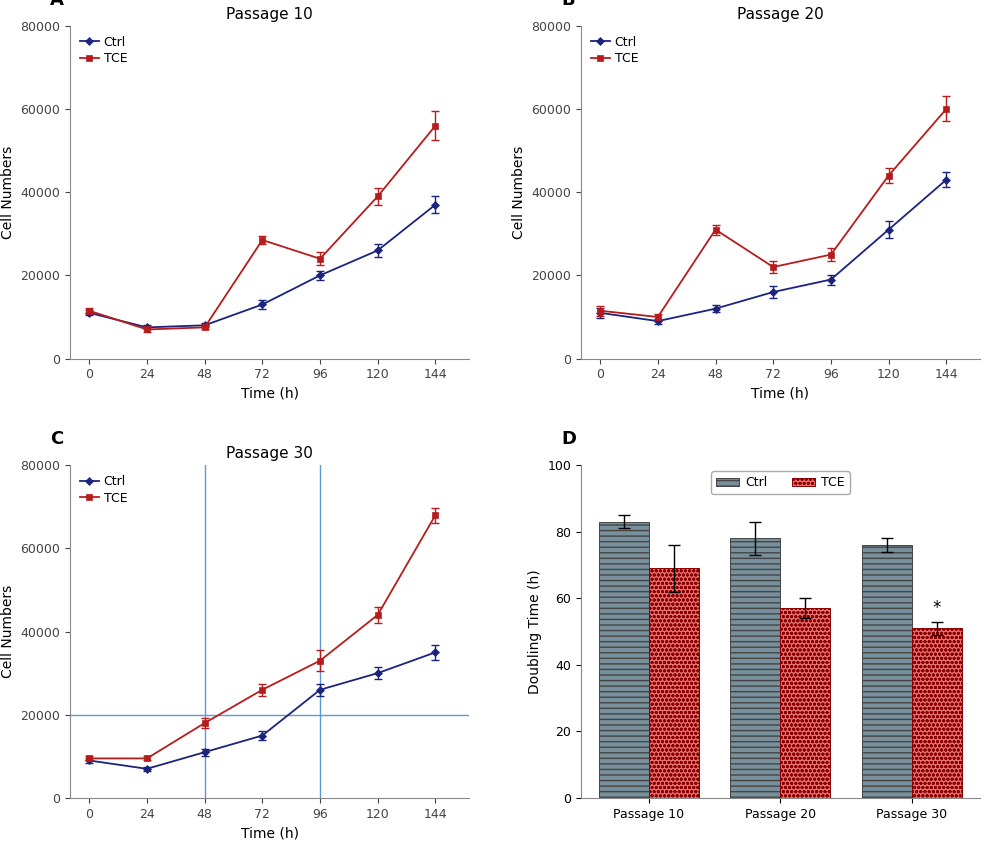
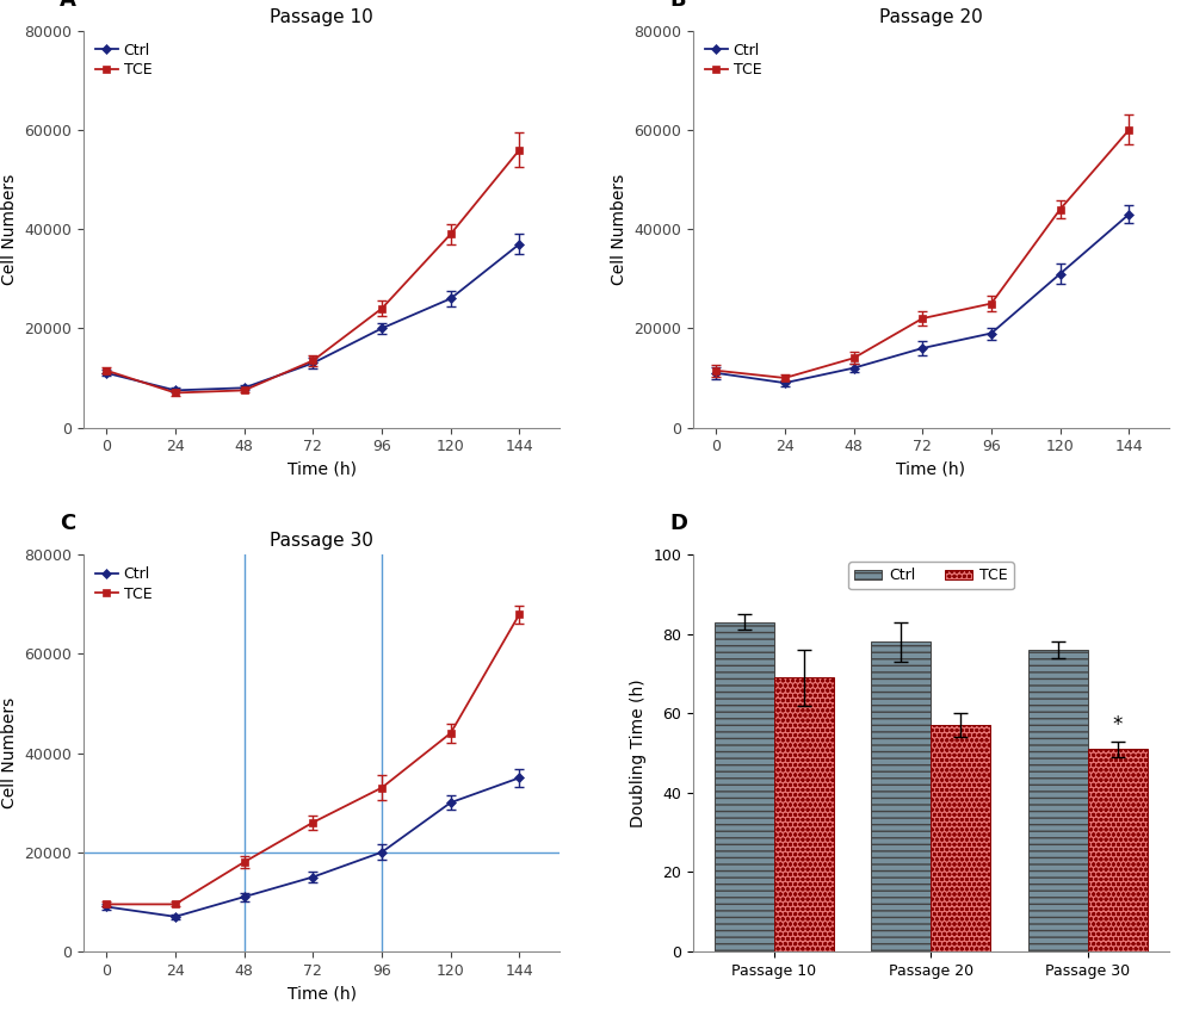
Passage 10/TCE/72: 28500 -> 13500
Passage 20/TCE/48: 31000 -> 14000
Passage 30/Ctrl/96: 26000 -> 20000
